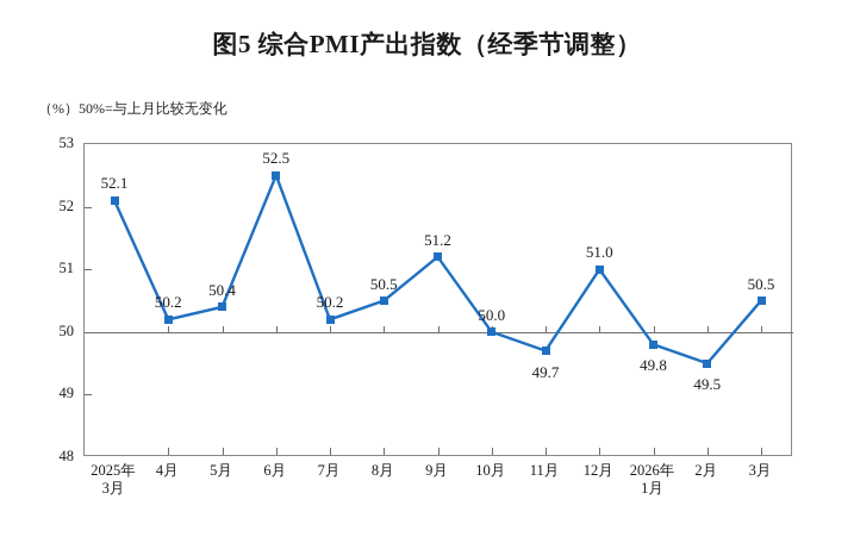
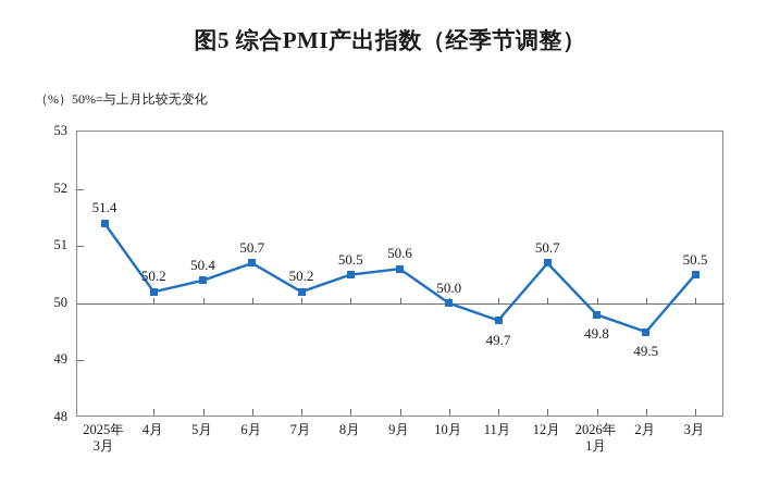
2025年 3月: 52.1 -> 51.4
6月: 52.5 -> 50.7
9月: 51.2 -> 50.6
12月: 51.0 -> 50.7
